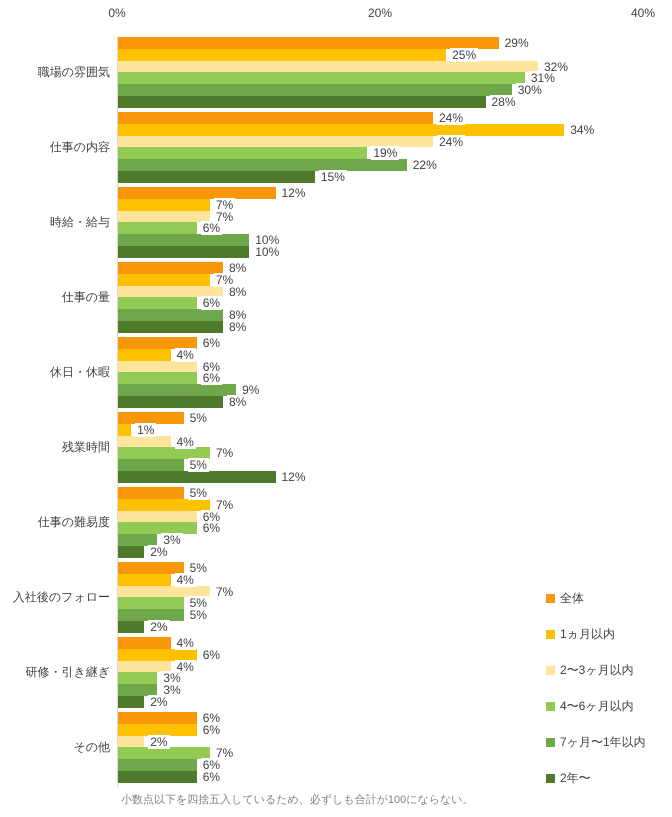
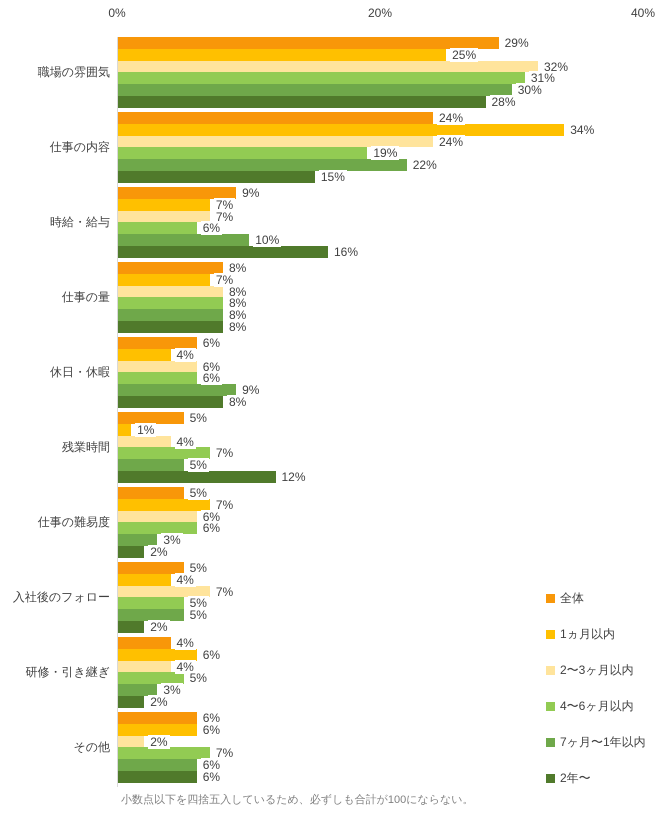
全体/時給・給与: 12% -> 9%
2年〜/時給・給与: 10% -> 16%
4〜6ヶ月以内/仕事の量: 6% -> 8%
4〜6ヶ月以内/研修・引き継ぎ: 3% -> 5%
